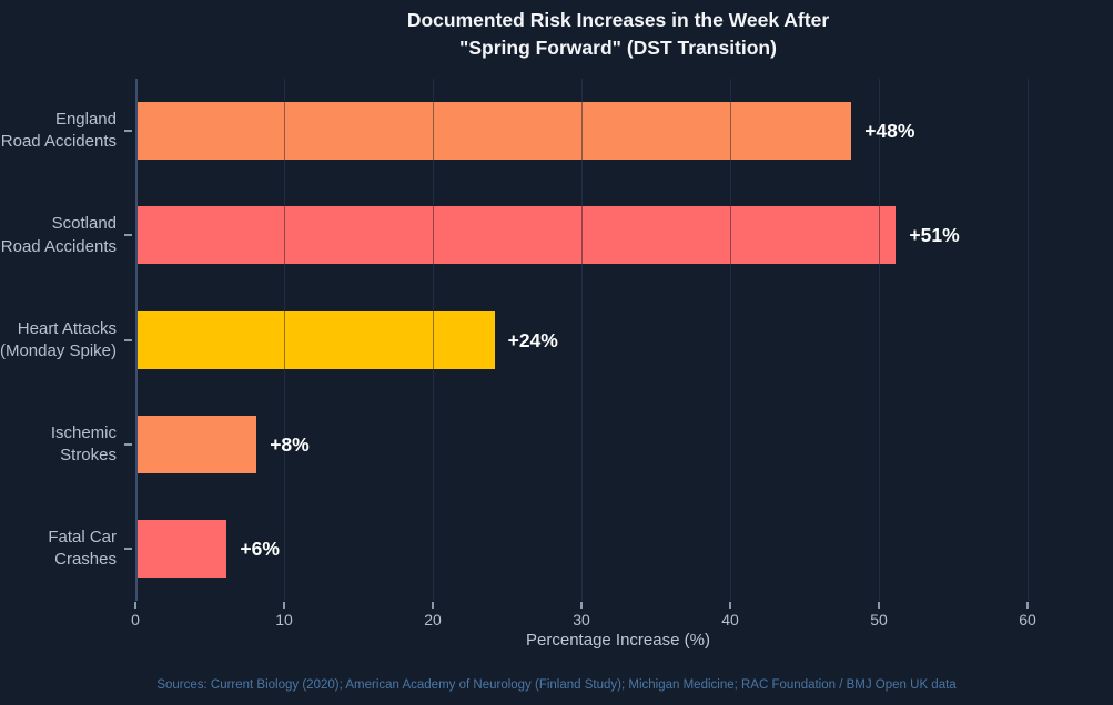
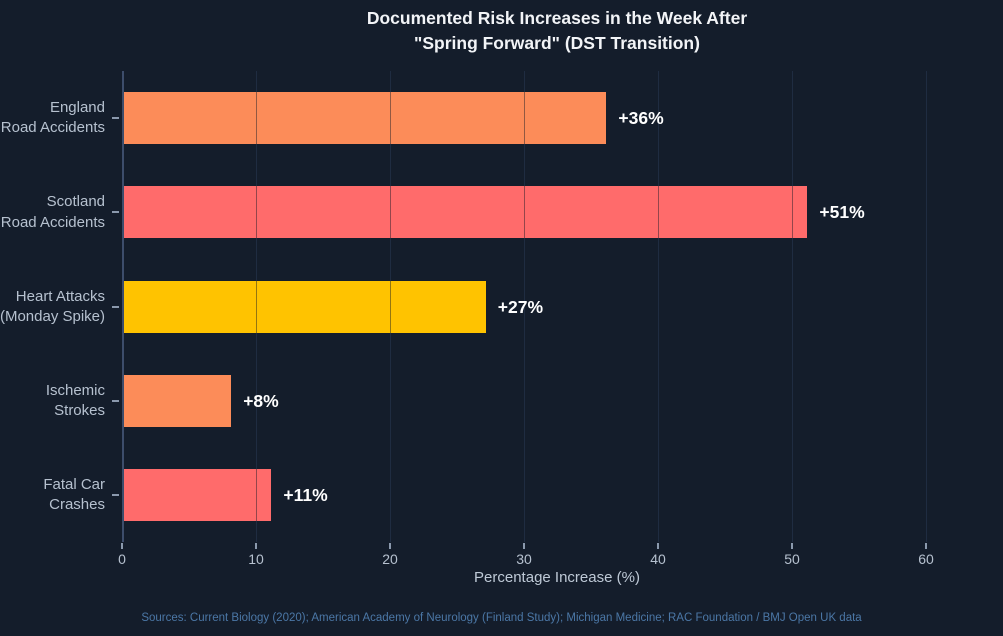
England Road Accidents: +48% -> +36%
Heart Attacks (Monday Spike): +24% -> +27%
Fatal Car Crashes: +6% -> +11%
